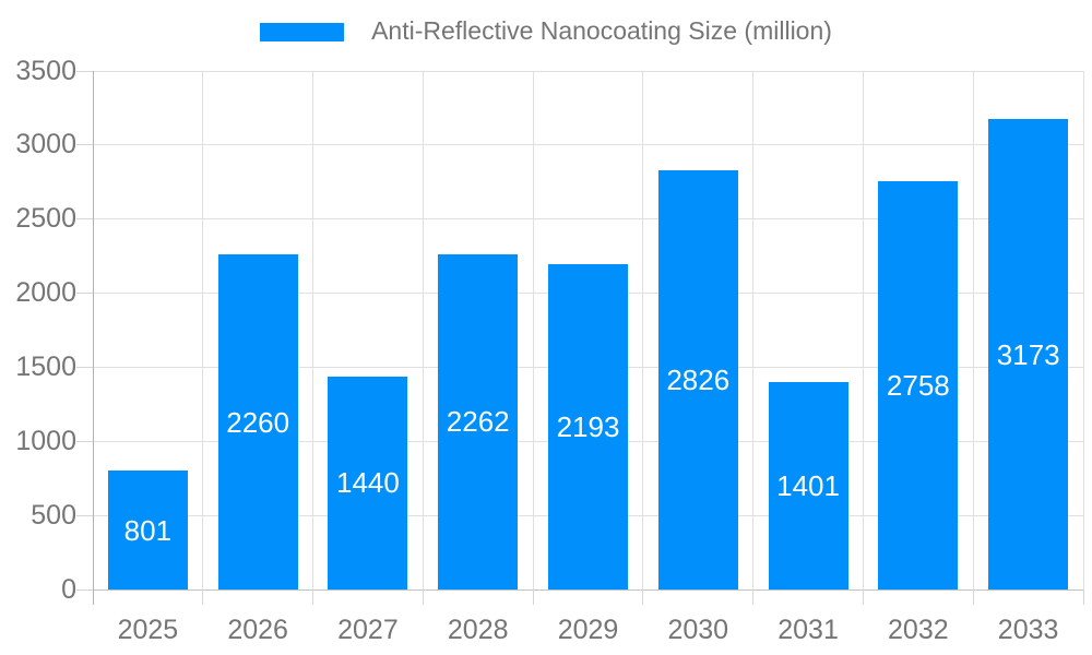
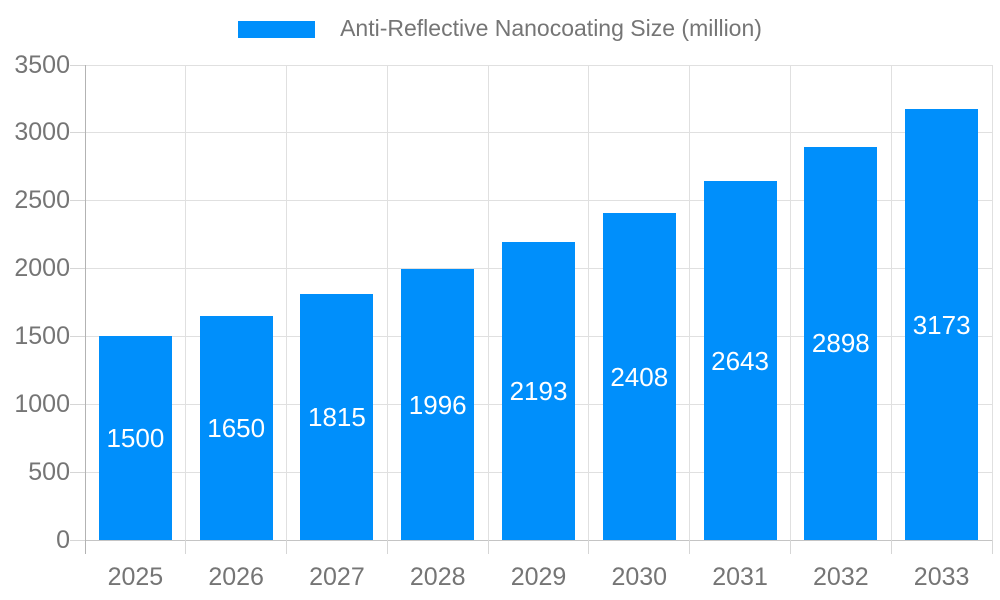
2025: 801 -> 1500
2026: 2260 -> 1650
2027: 1440 -> 1815
2028: 2262 -> 1996
2030: 2826 -> 2408
2031: 1401 -> 2643
2032: 2758 -> 2898
